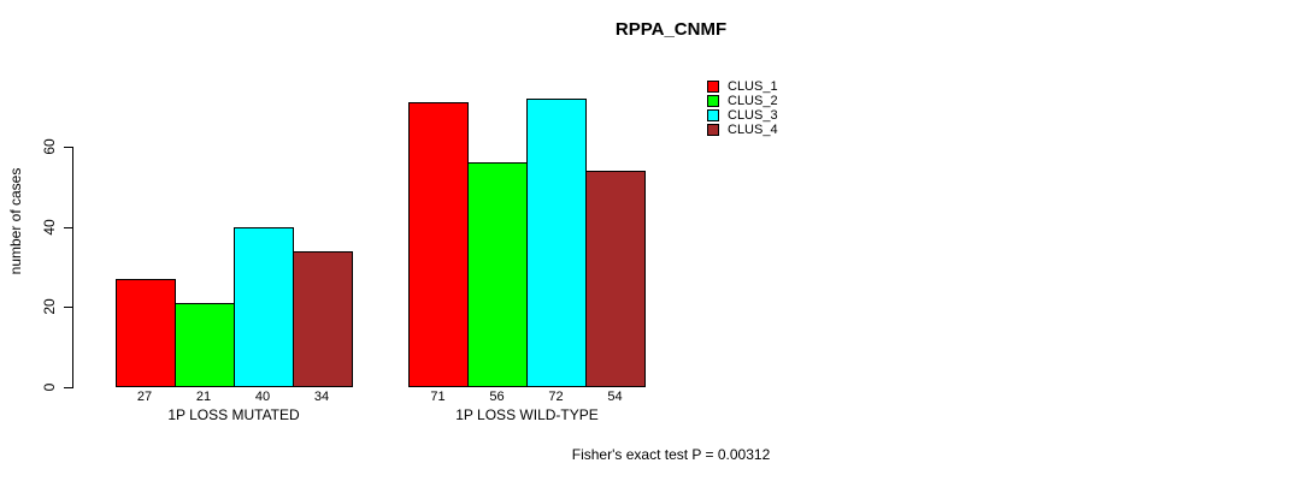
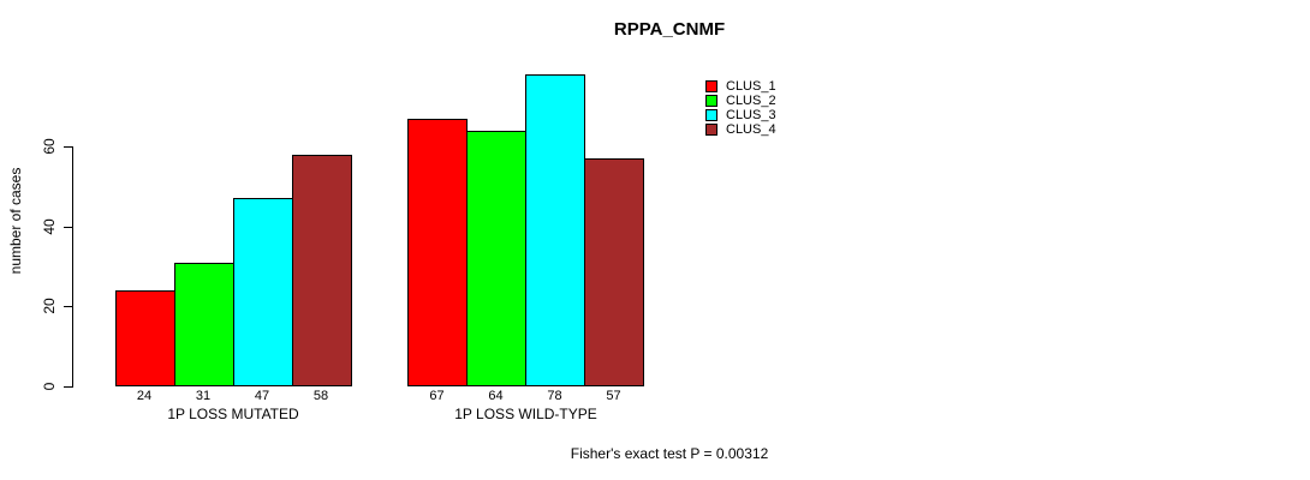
CLUS_1/1P LOSS MUTATED: 27 -> 24
CLUS_2/1P LOSS MUTATED: 21 -> 31
CLUS_3/1P LOSS MUTATED: 40 -> 47
CLUS_4/1P LOSS MUTATED: 34 -> 58
CLUS_1/1P LOSS WILD-TYPE: 71 -> 67
CLUS_2/1P LOSS WILD-TYPE: 56 -> 64
CLUS_3/1P LOSS WILD-TYPE: 72 -> 78
CLUS_4/1P LOSS WILD-TYPE: 54 -> 57
